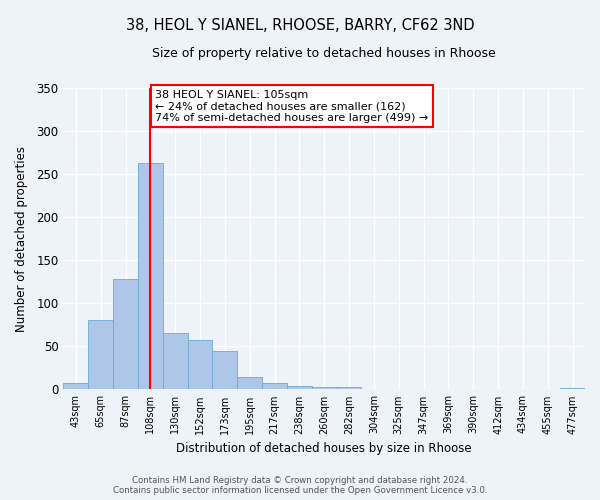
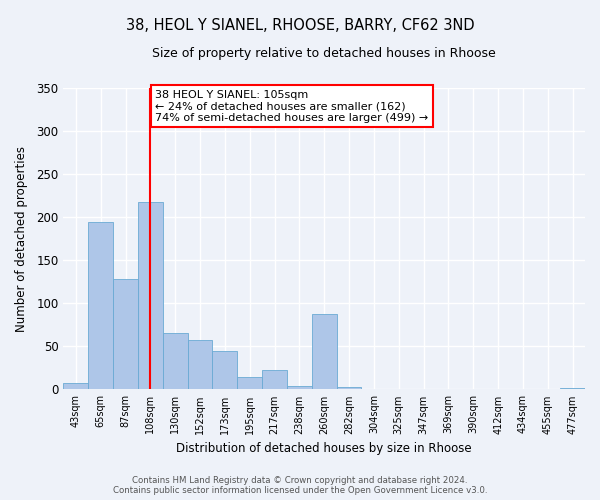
65sqm: 81 -> 194
108sqm: 263 -> 218
217sqm: 7 -> 22
260sqm: 3 -> 88
